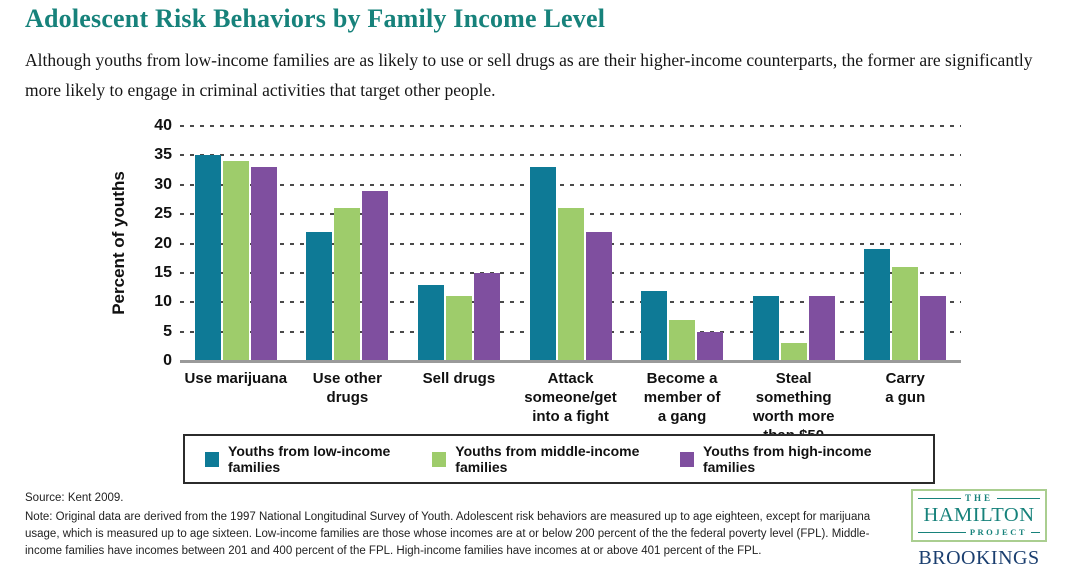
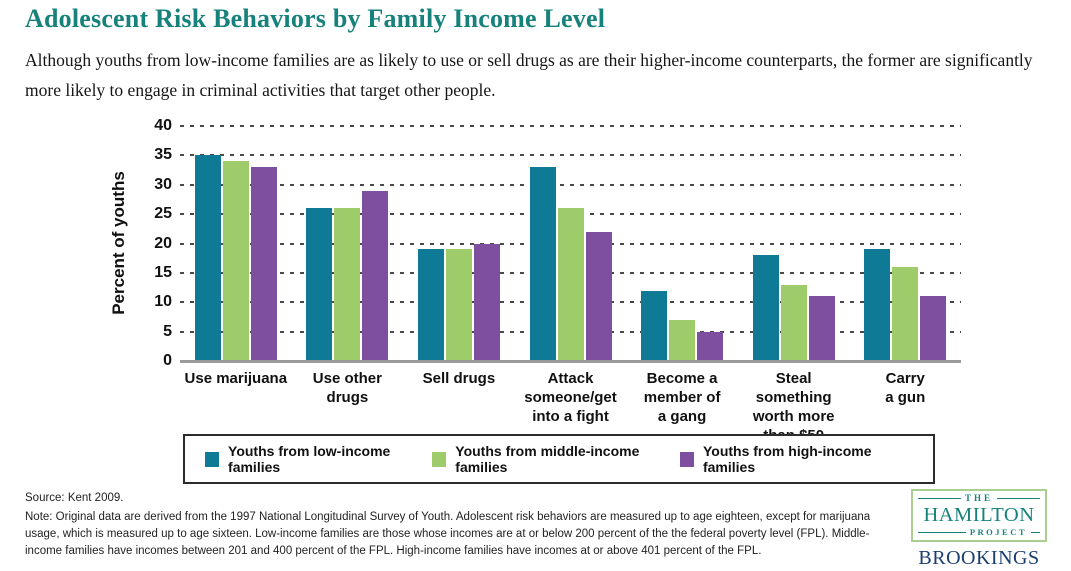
Youths from low-income families/Use other drugs: 22 -> 26
Youths from low-income families/Sell drugs: 13 -> 19
Youths from middle-income families/Sell drugs: 11 -> 19
Youths from high-income families/Sell drugs: 15 -> 20
Youths from low-income families/Steal something worth more than $50: 11 -> 18
Youths from middle-income families/Steal something worth more than $50: 3 -> 13
